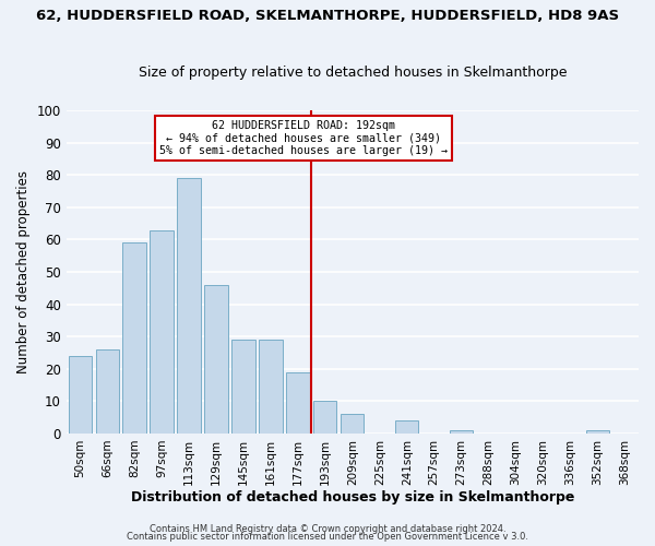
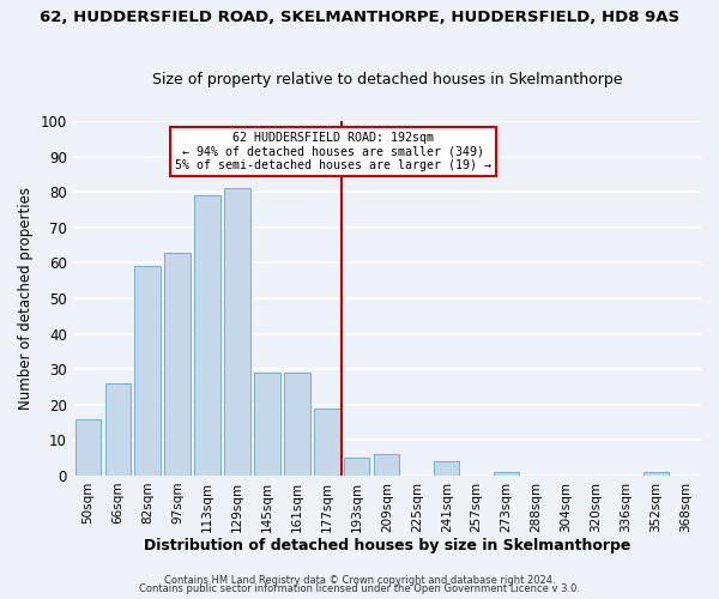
50sqm: 24 -> 16
129sqm: 46 -> 81
193sqm: 10 -> 5
